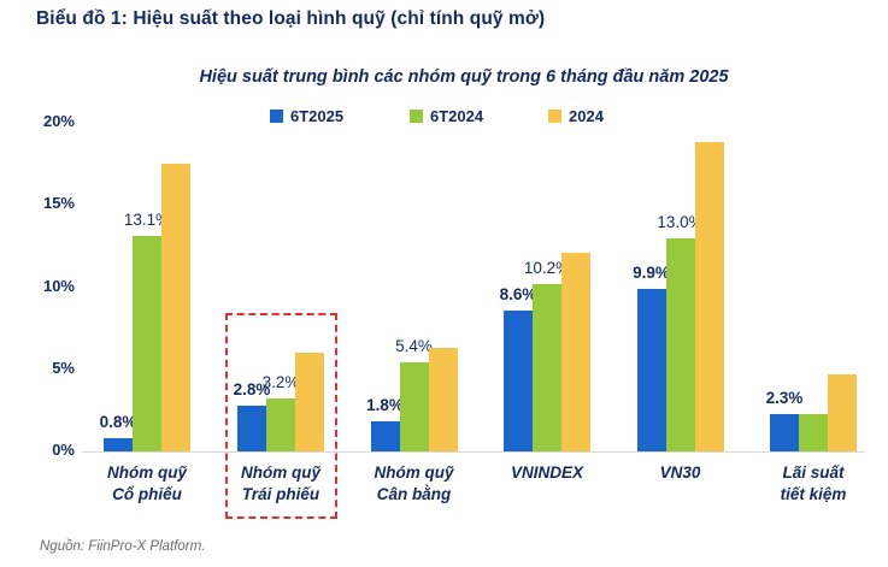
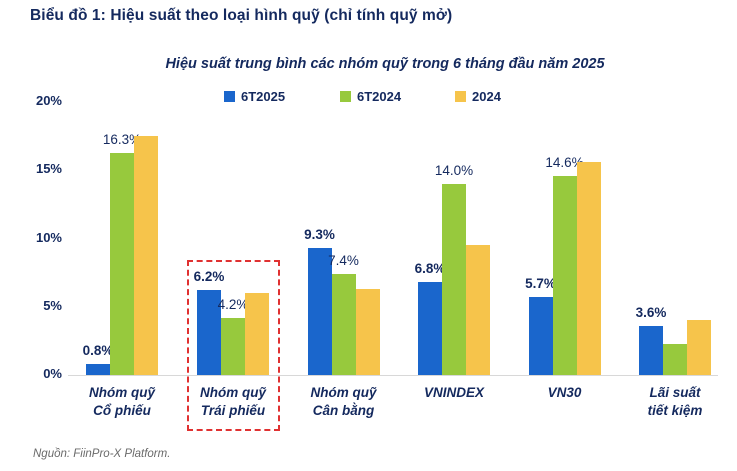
6T2024/Nhóm quỹ Cổ phiếu: 13.1% -> 16.3%
6T2025/Nhóm quỹ Trái phiếu: 2.8% -> 6.2%
6T2024/Nhóm quỹ Trái phiếu: 3.2% -> 4.2%
6T2025/Nhóm quỹ Cân bằng: 1.8% -> 9.3%
6T2024/Nhóm quỹ Cân bằng: 5.4% -> 7.4%
6T2025/VNINDEX: 8.6% -> 6.8%
6T2024/VNINDEX: 10.2% -> 14.0%
2024/VNINDEX: 12.1% -> 9.5%
6T2025/VN30: 9.9% -> 5.7%
6T2024/VN30: 13.0% -> 14.6%
2024/VN30: 18.8% -> 15.6%
6T2025/Lãi suất tiết kiệm: 2.3% -> 3.6%
2024/Lãi suất tiết kiệm: 4.7% -> 4.0%
